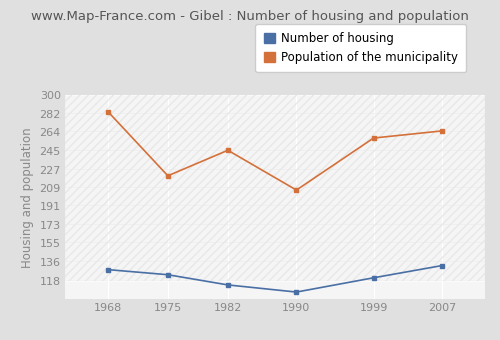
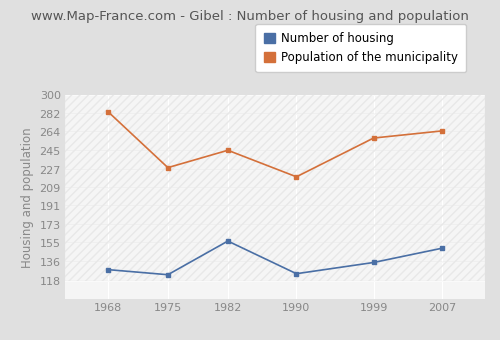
Population of the municipality/1975: 221 -> 229
Number of housing/1982: 114 -> 157
Number of housing/1990: 107 -> 125
Population of the municipality/1990: 207 -> 220
Number of housing/1999: 121 -> 136
Number of housing/2007: 133 -> 150
